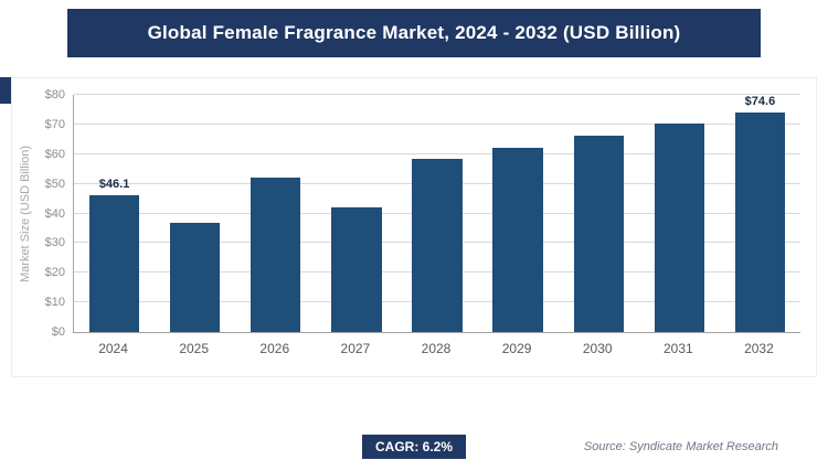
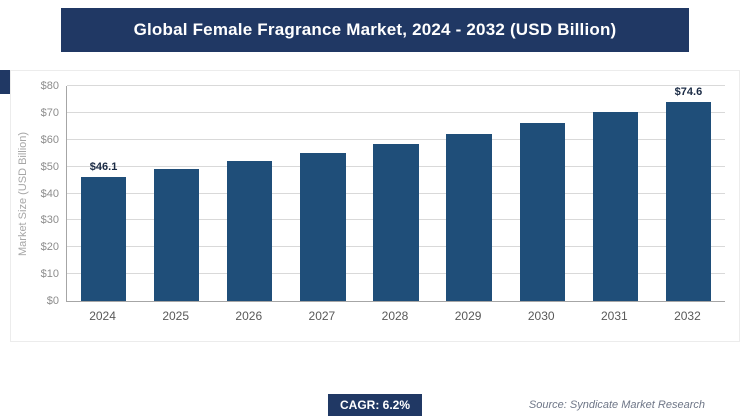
2025: $37 -> $49
2027: $42 -> $55
